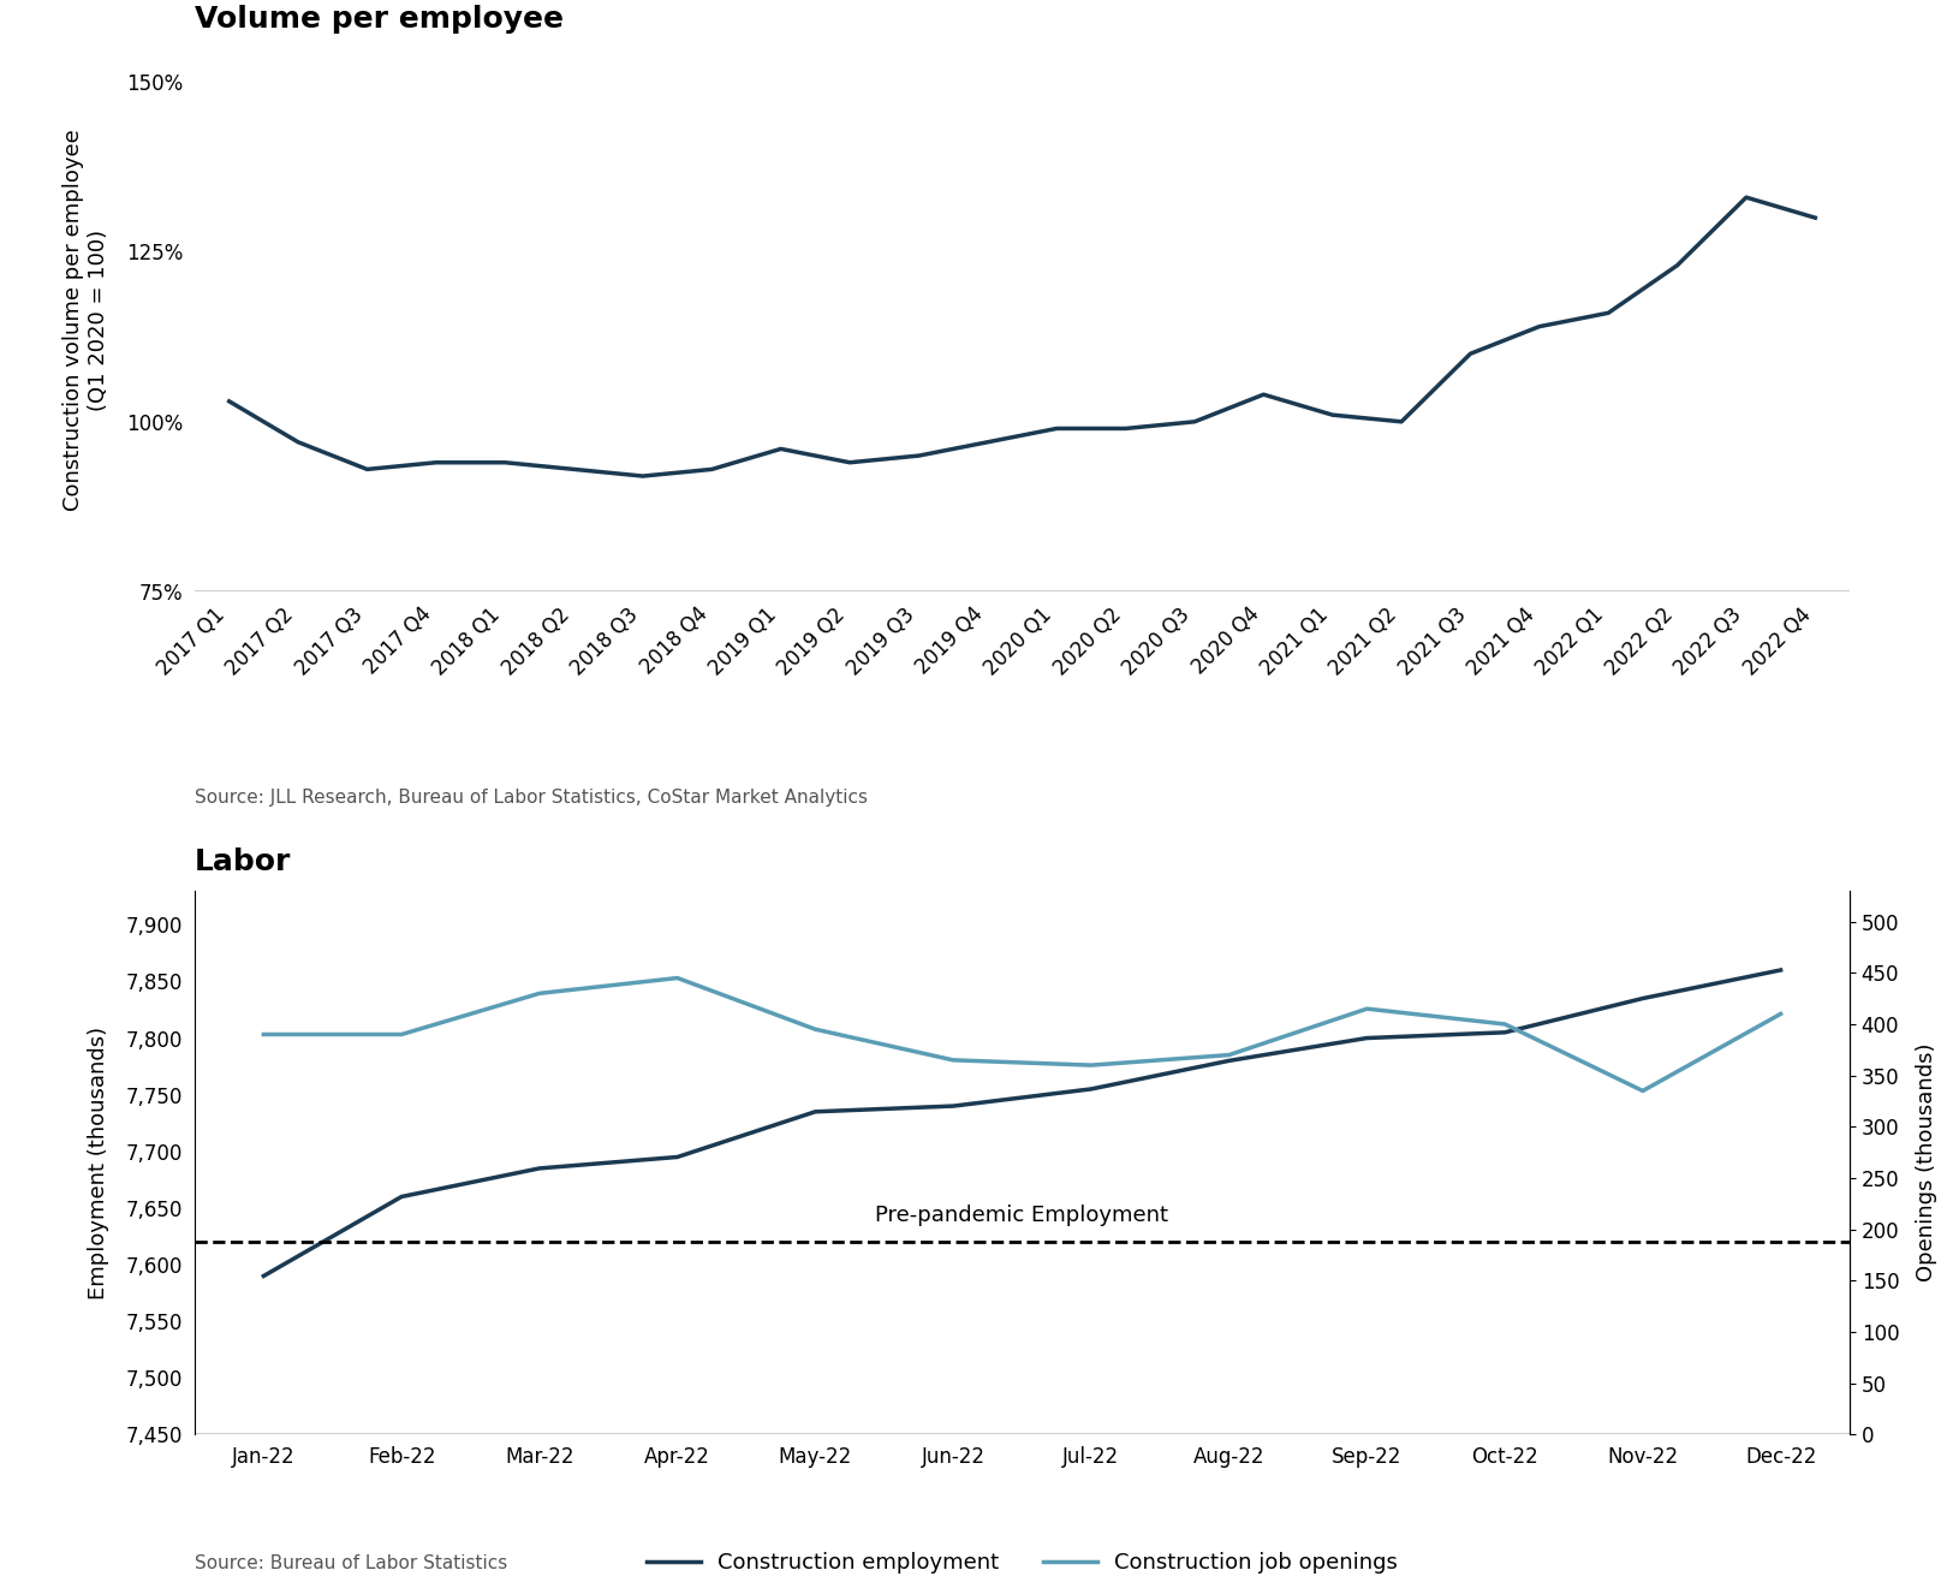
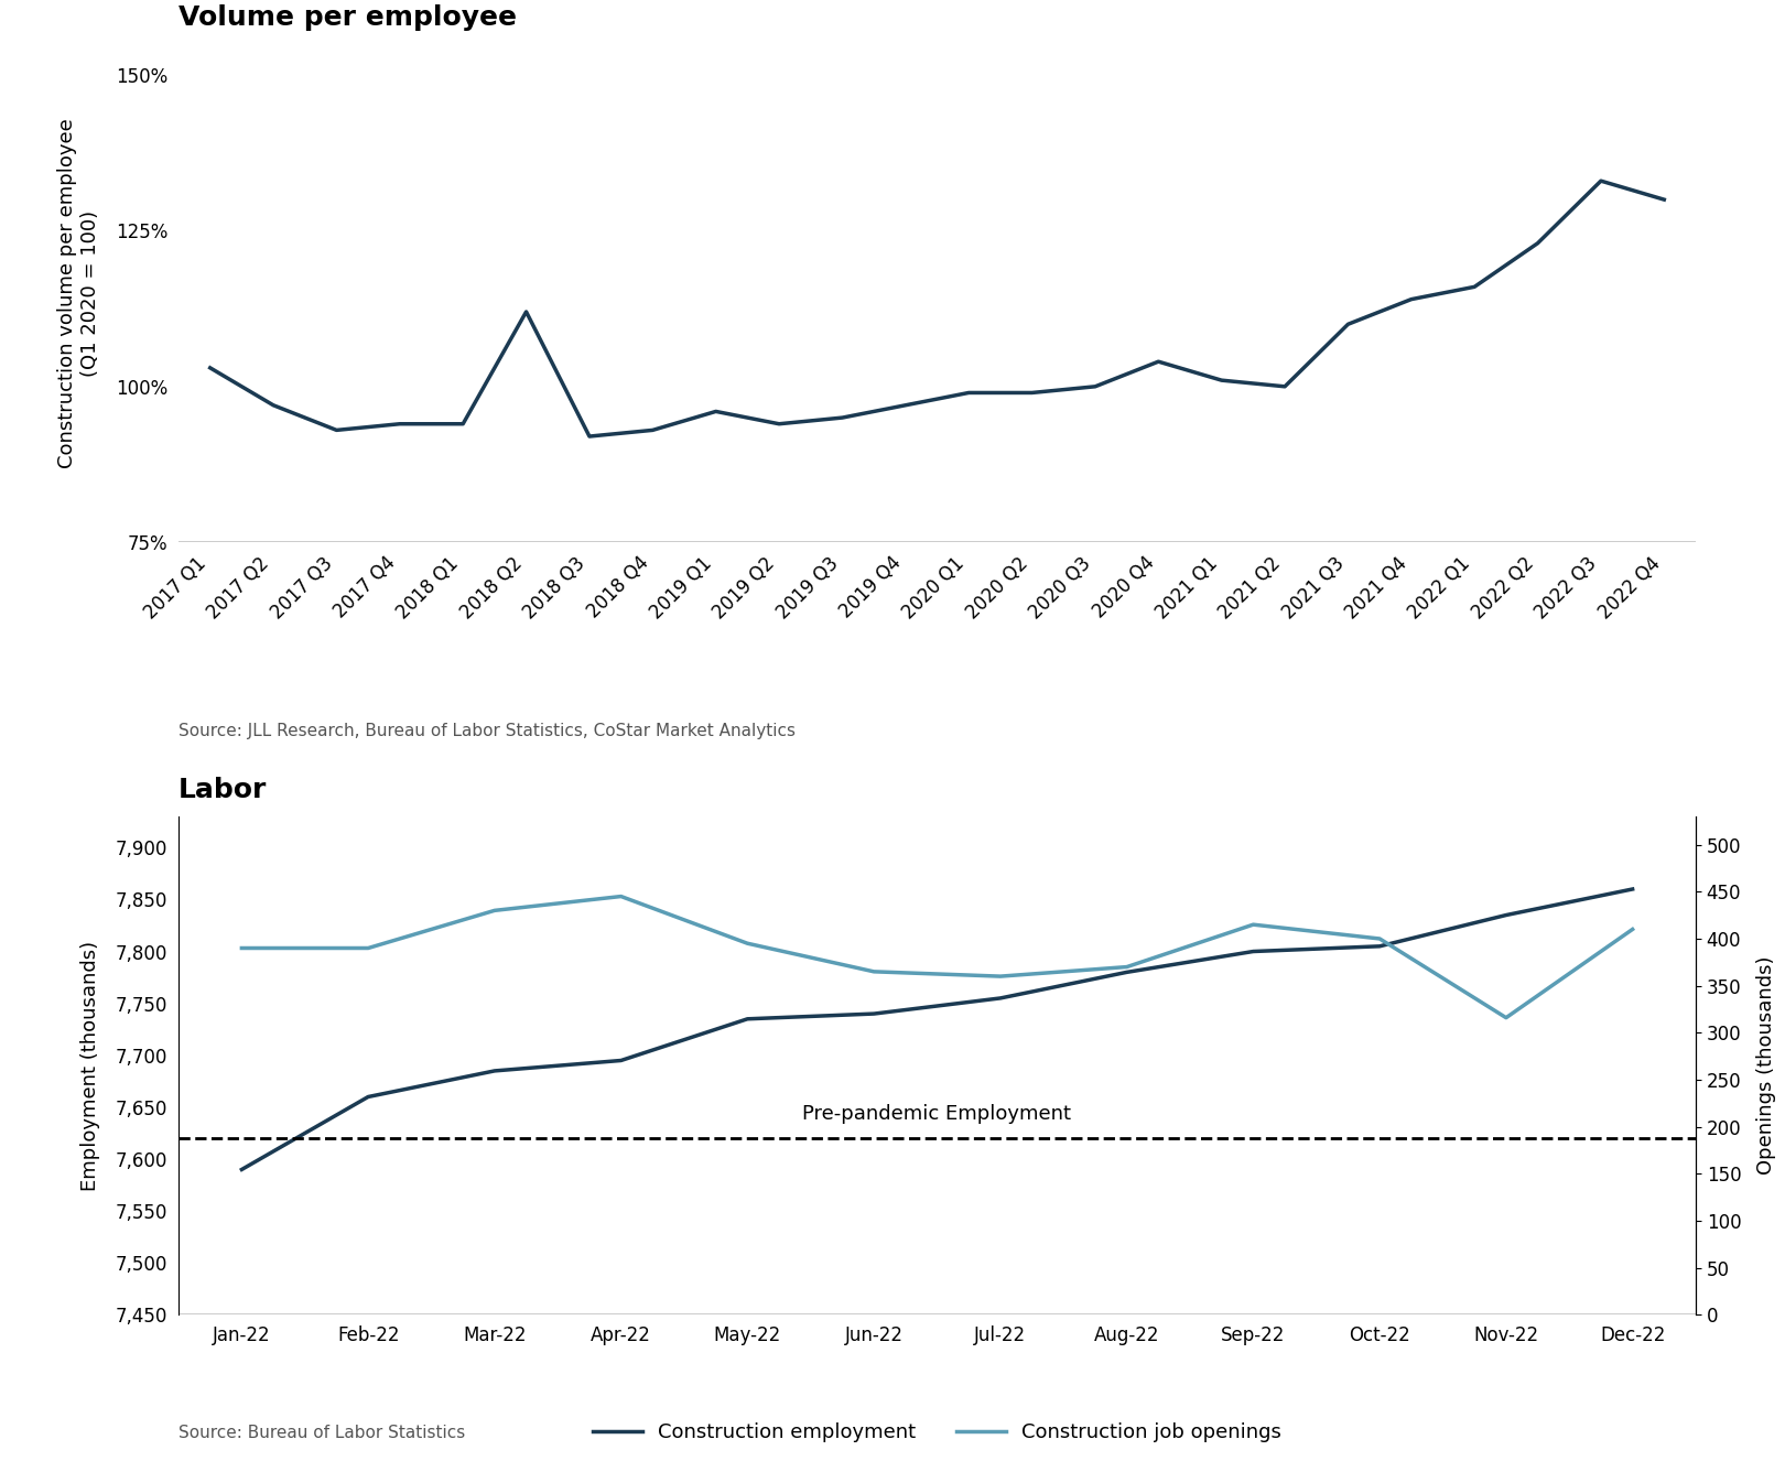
Volume per employee/2018 Q2: 93% -> 112%
Labor/Construction job openings/Nov-22: 335 -> 316
